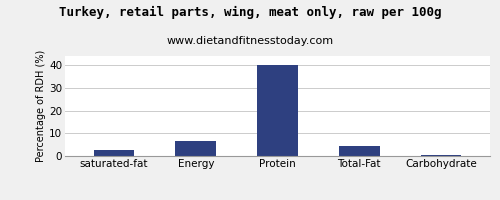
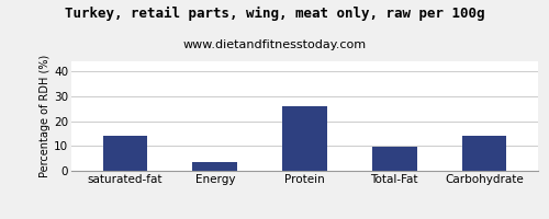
saturated-fat: 2.5 -> 14.0
Energy: 6.5 -> 3.5
Protein: 40.0 -> 26.0
Total-Fat: 4.5 -> 9.5
Carbohydrate: 0.3 -> 14.0
